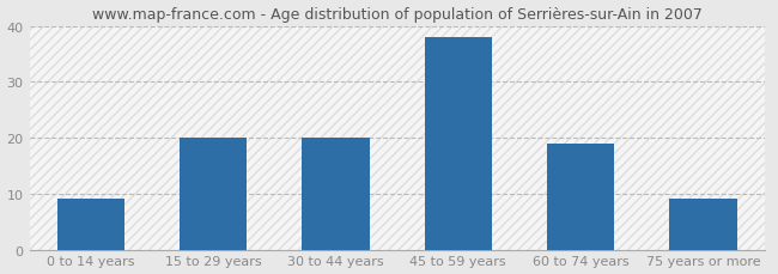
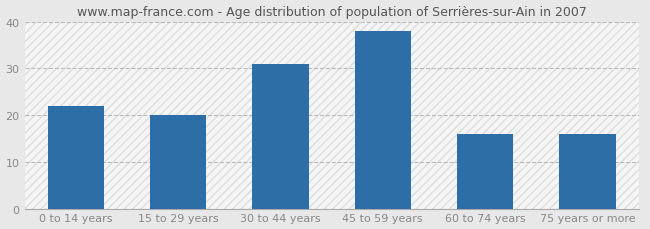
0 to 14 years: 9 -> 22
30 to 44 years: 20 -> 31
60 to 74 years: 19 -> 16
75 years or more: 9 -> 16
